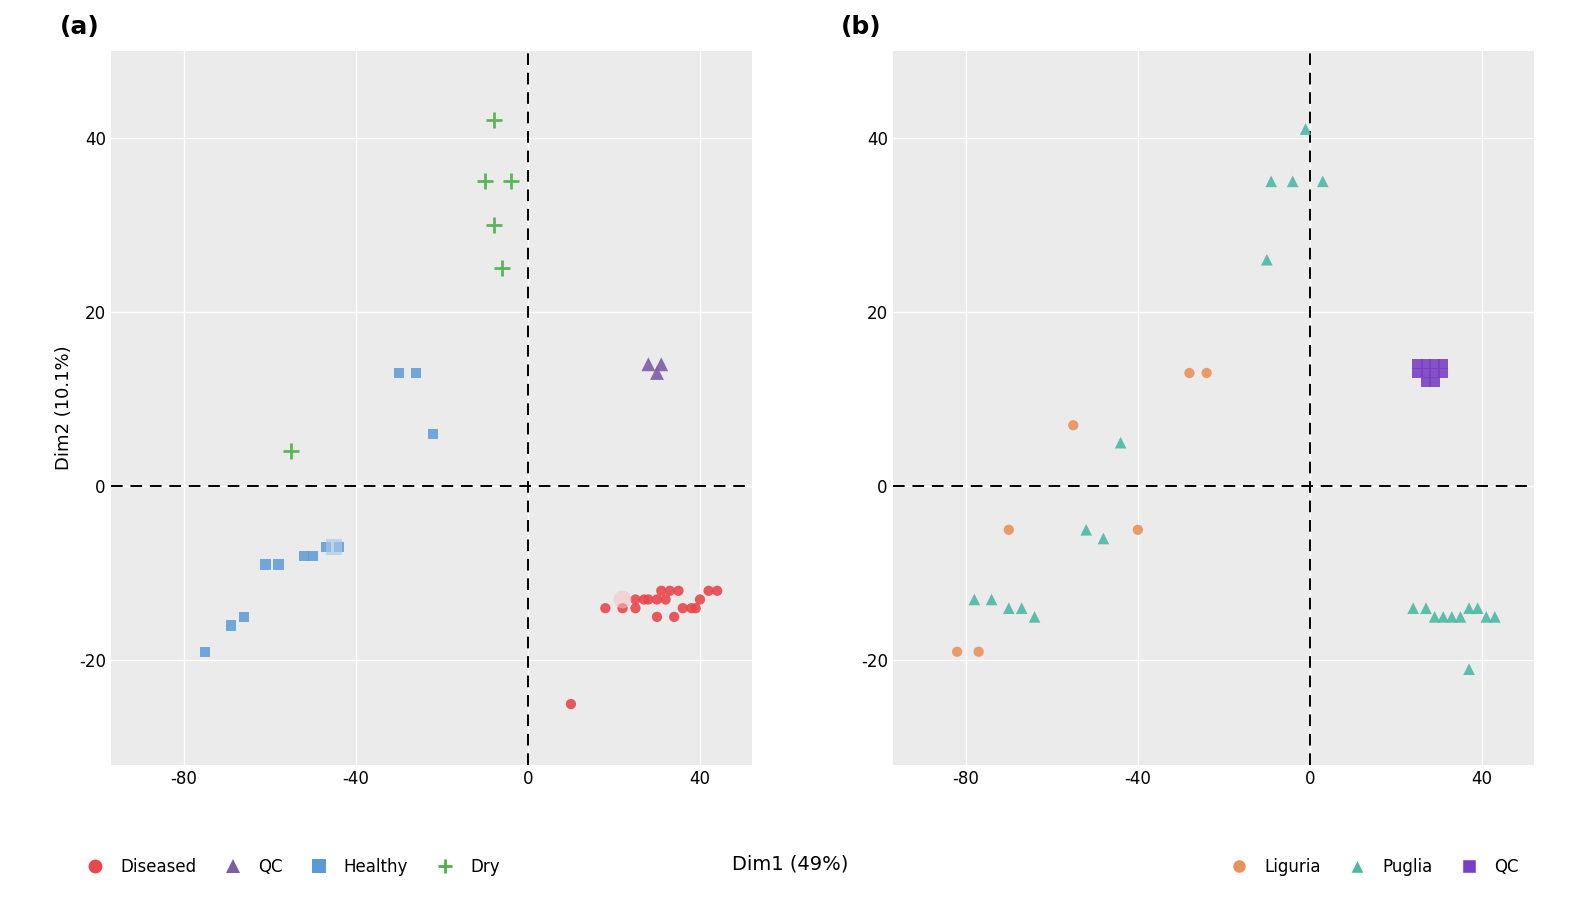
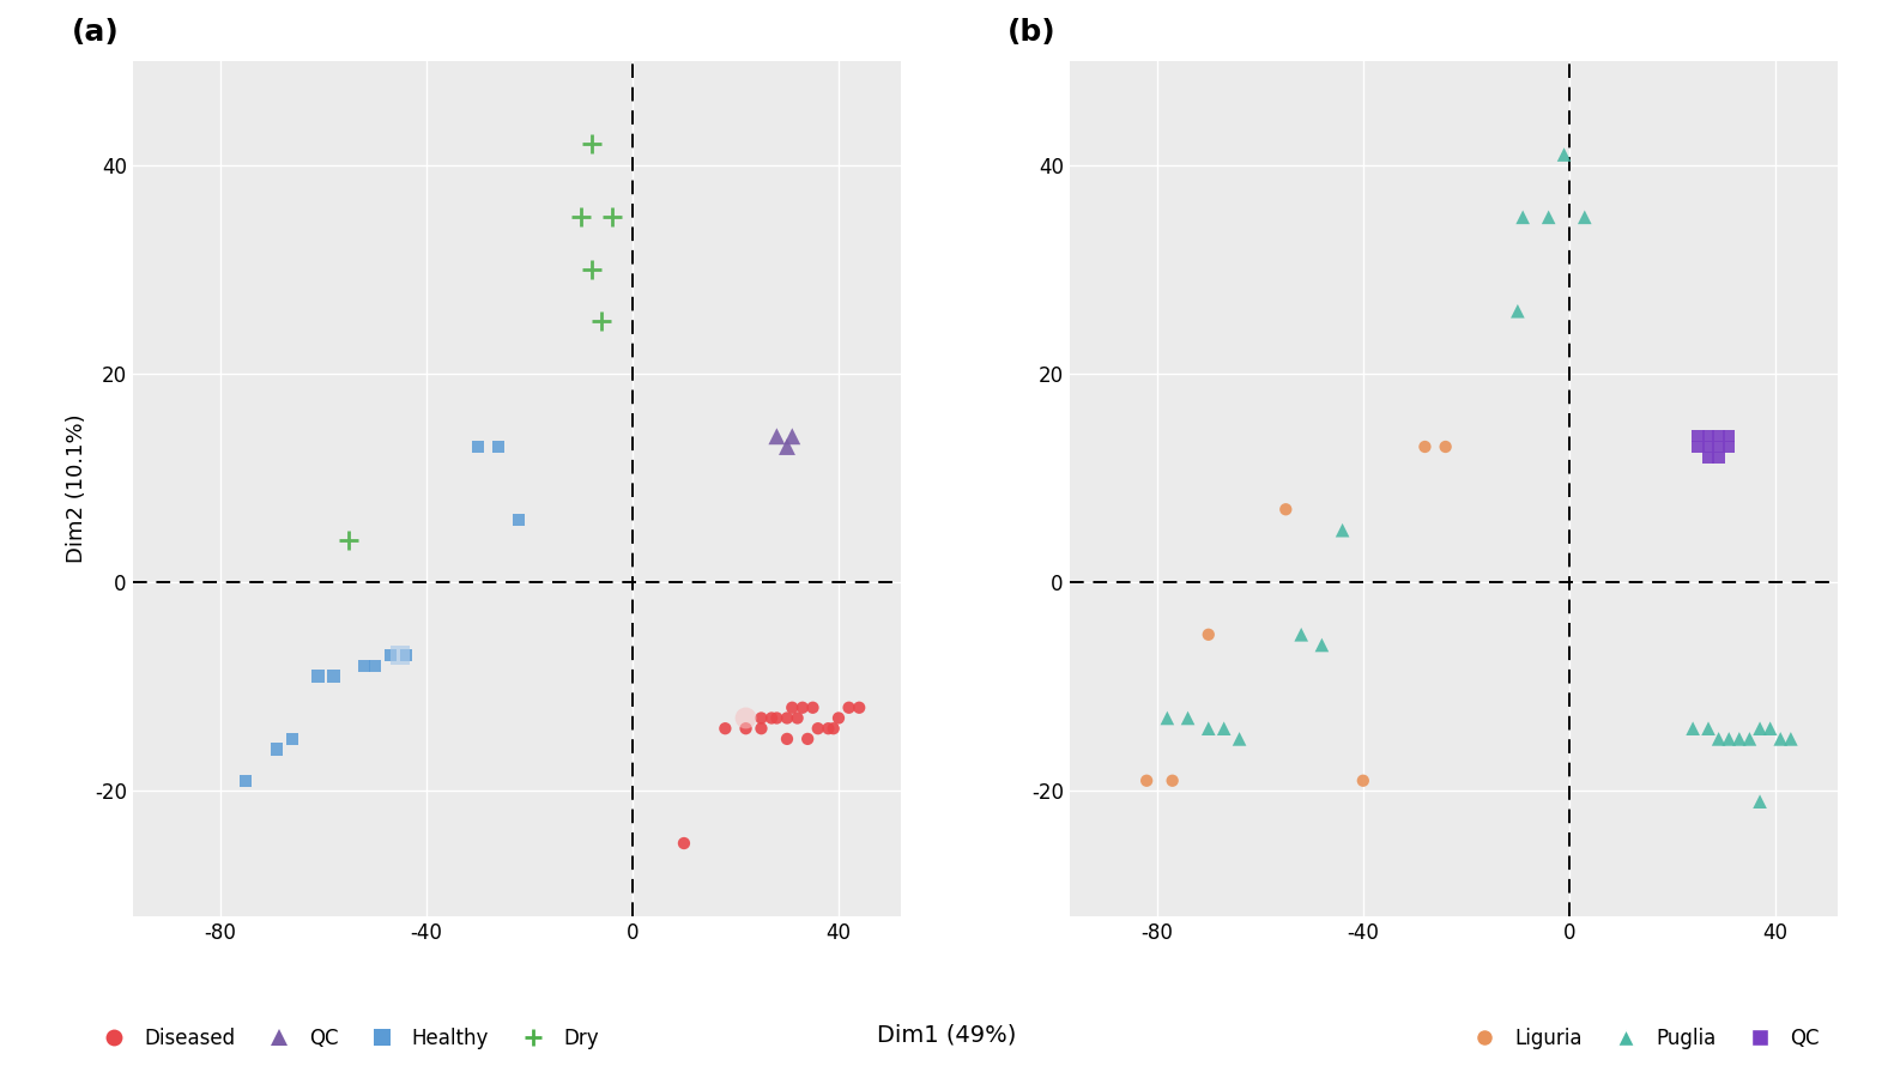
(b)/Liguria/-40: -5 -> -19
